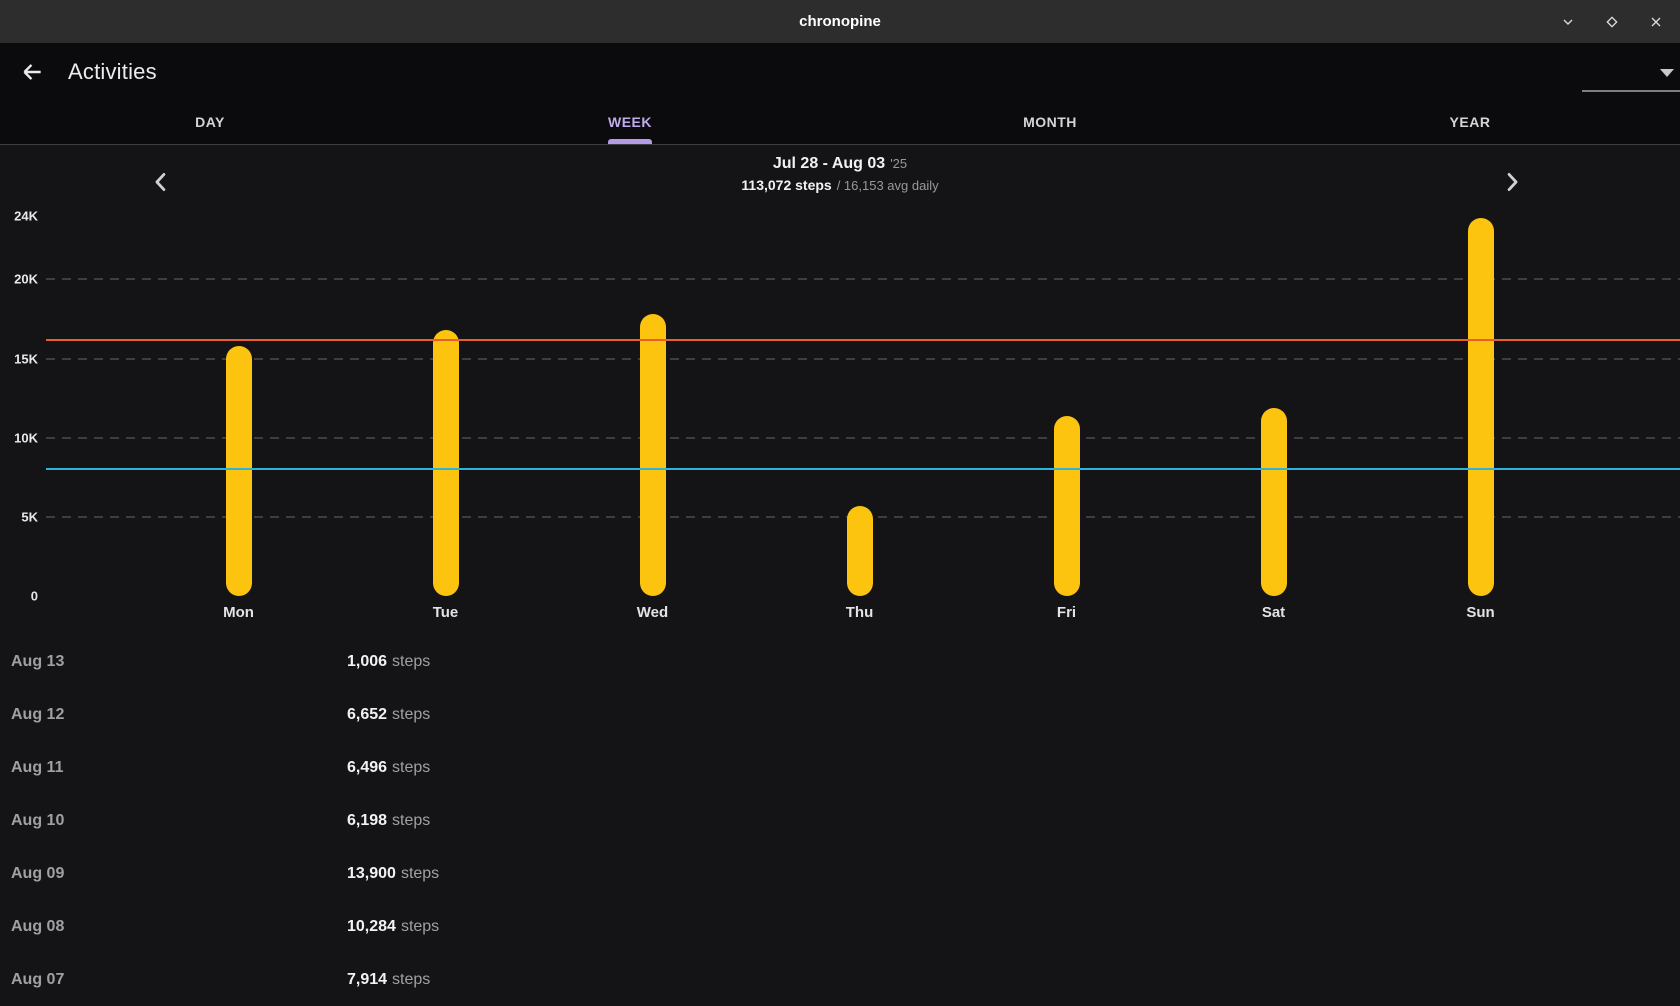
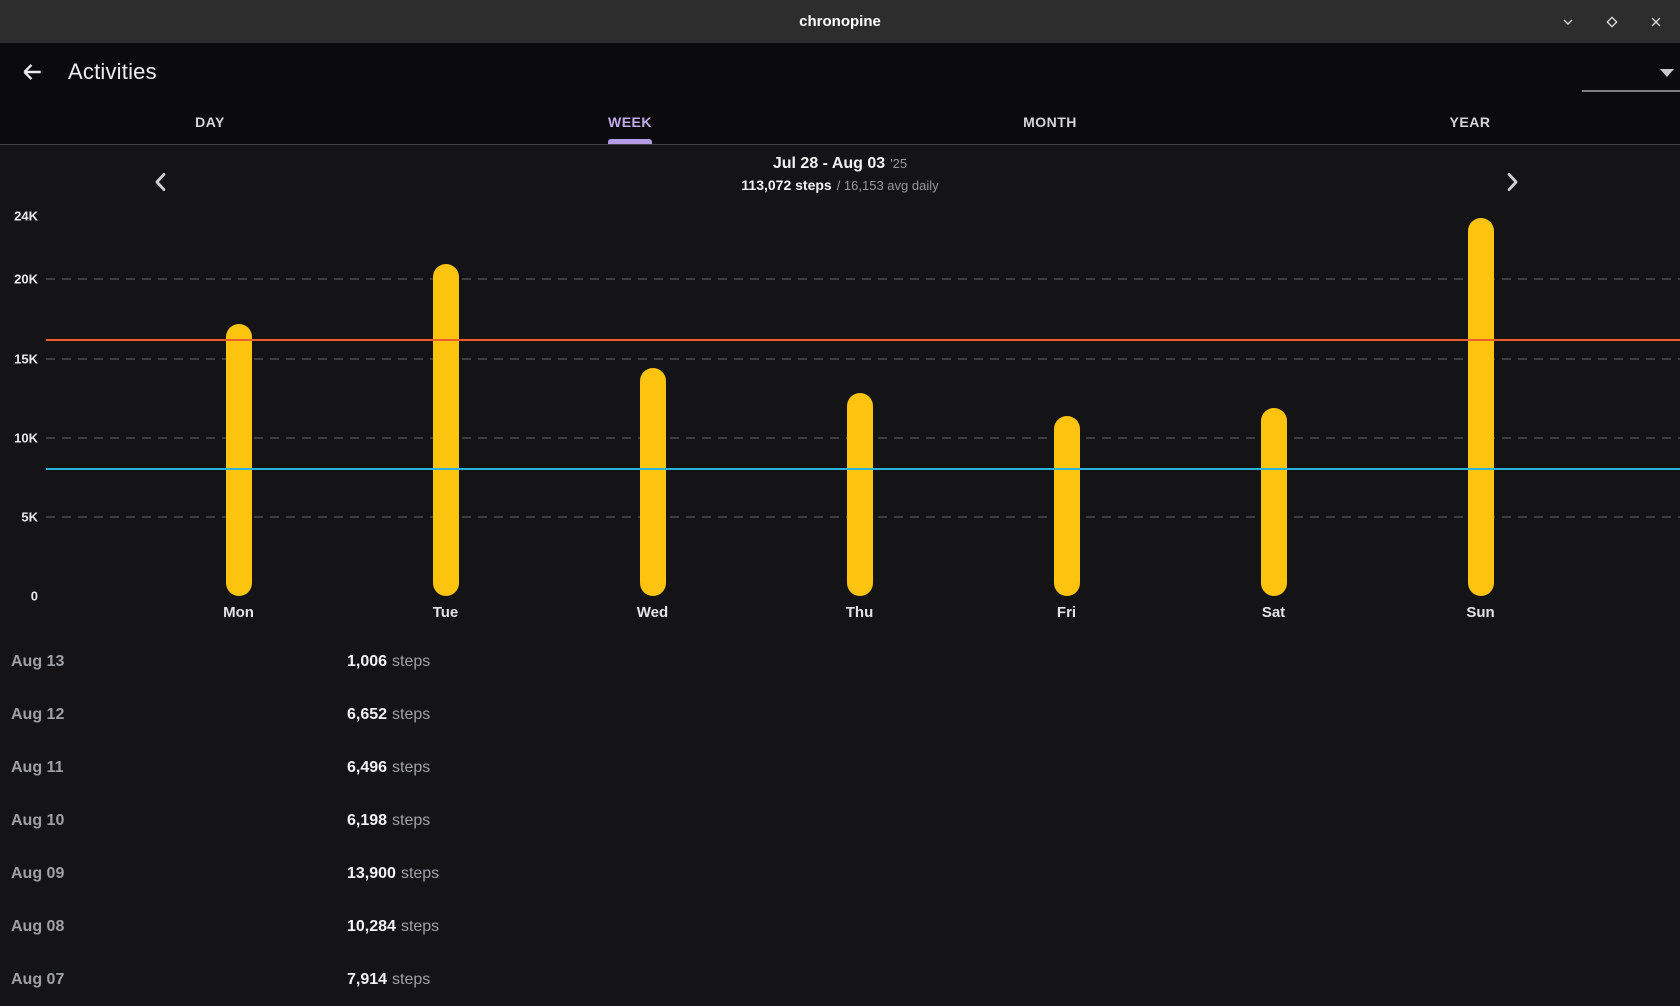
Mon: 15.8K -> 17.2K
Tue: 16.8K -> 21.0K
Wed: 17.8K -> 14.4K
Thu: 5.7K -> 12.8K
